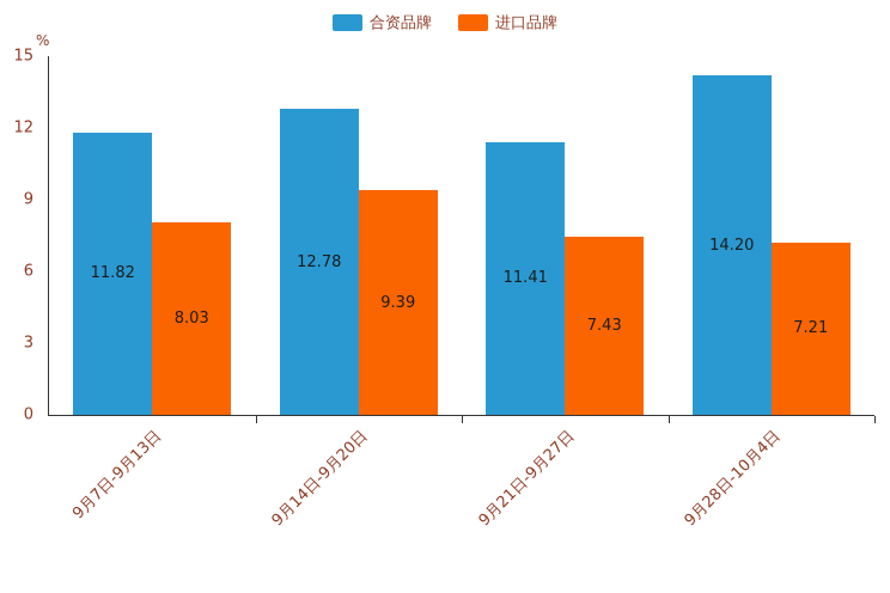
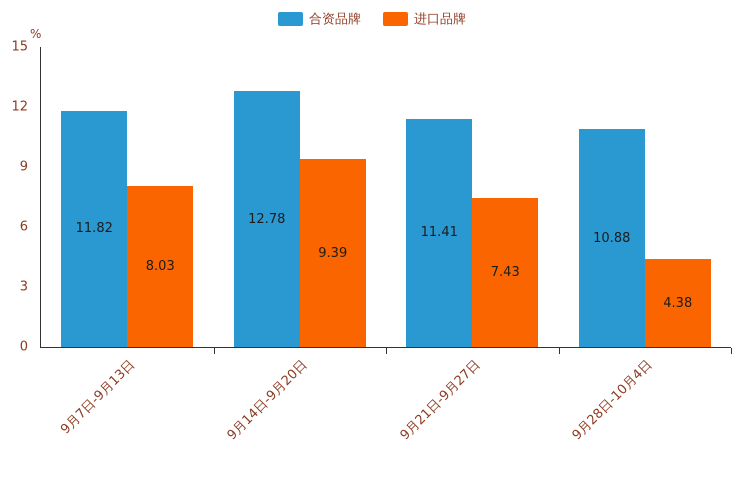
合资品牌/9月28日-10月4日: 14.20 -> 10.88
进口品牌/9月28日-10月4日: 7.21 -> 4.38
